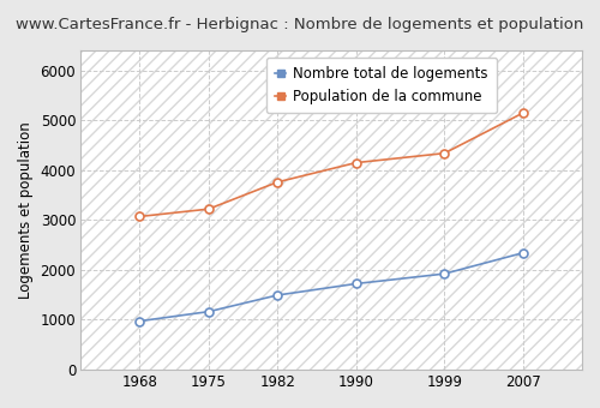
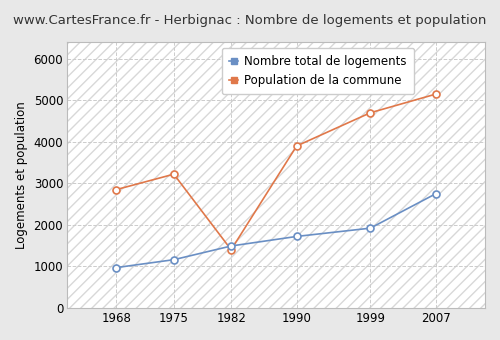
Population de la commune/1968: 3070 -> 2850
Population de la commune/1982: 3760 -> 1400
Population de la commune/1990: 4150 -> 3900
Population de la commune/1999: 4340 -> 4700
Nombre total de logements/2007: 2340 -> 2750
